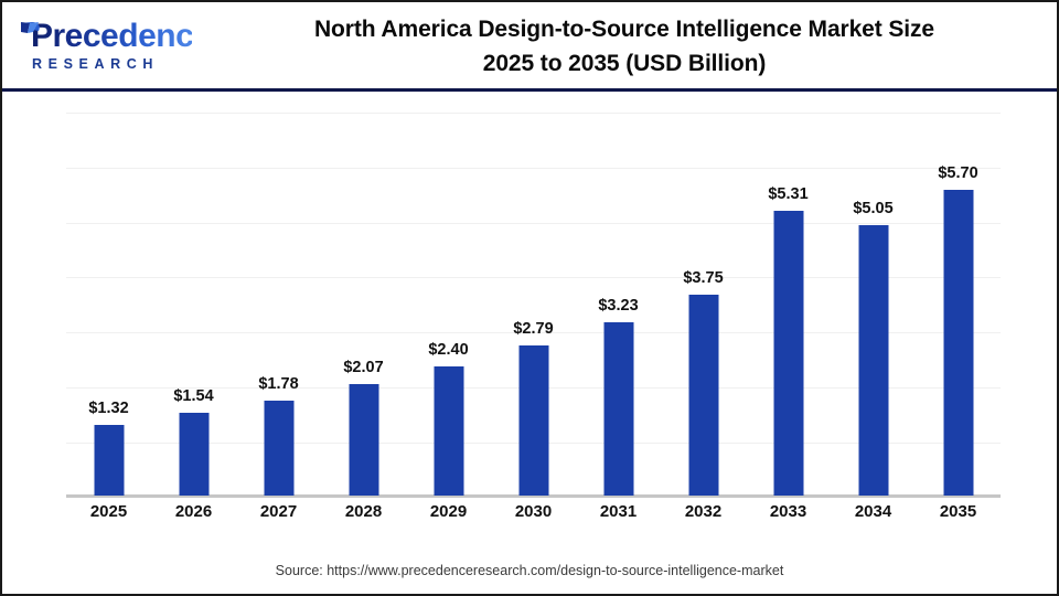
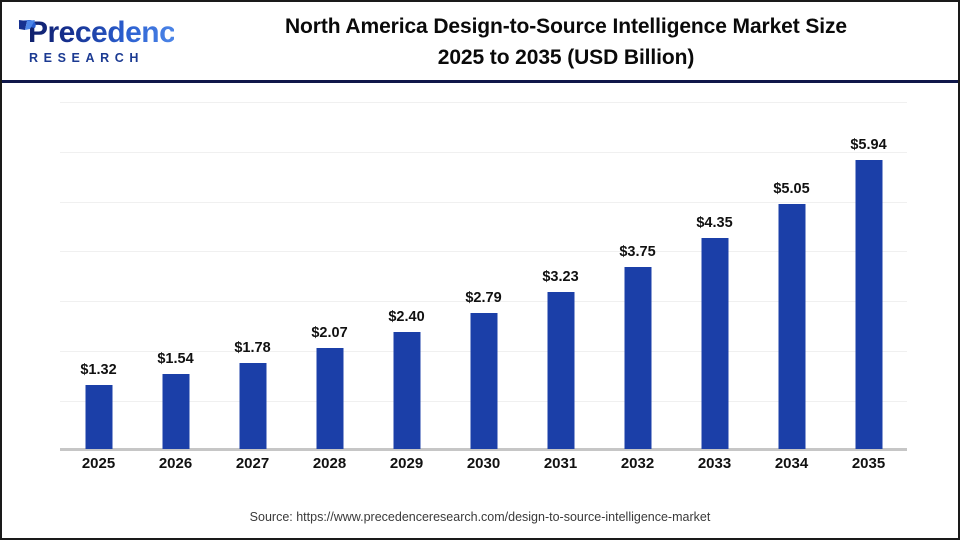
2033: $5.31 -> $4.35
2035: $5.70 -> $5.94
